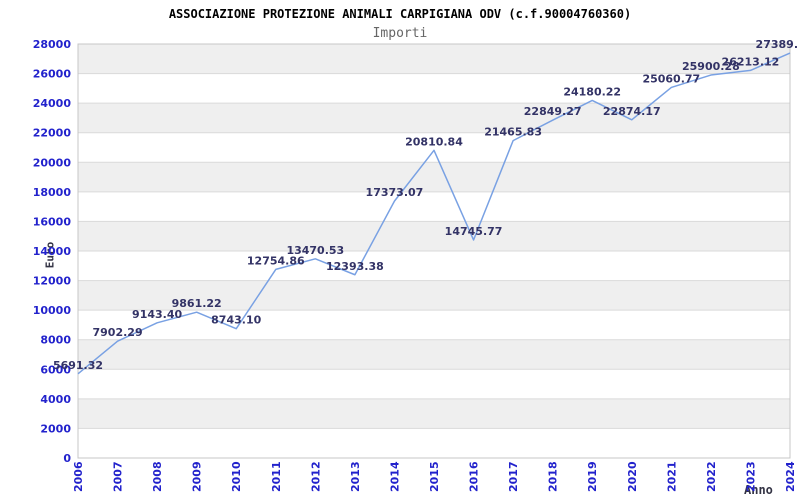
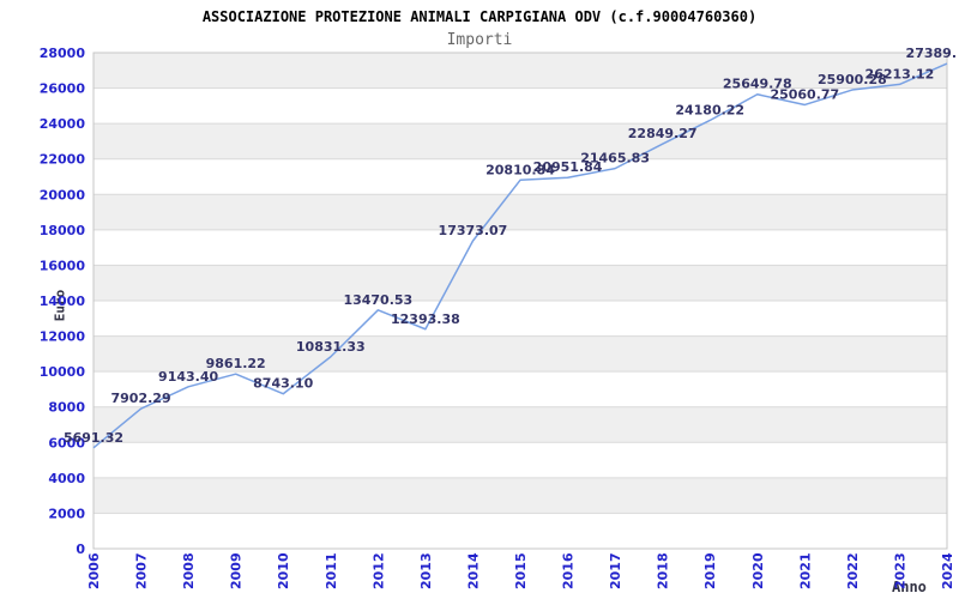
2011: 12754.86 -> 10831.33
2016: 14745.77 -> 20951.84
2020: 22874.17 -> 25649.78
